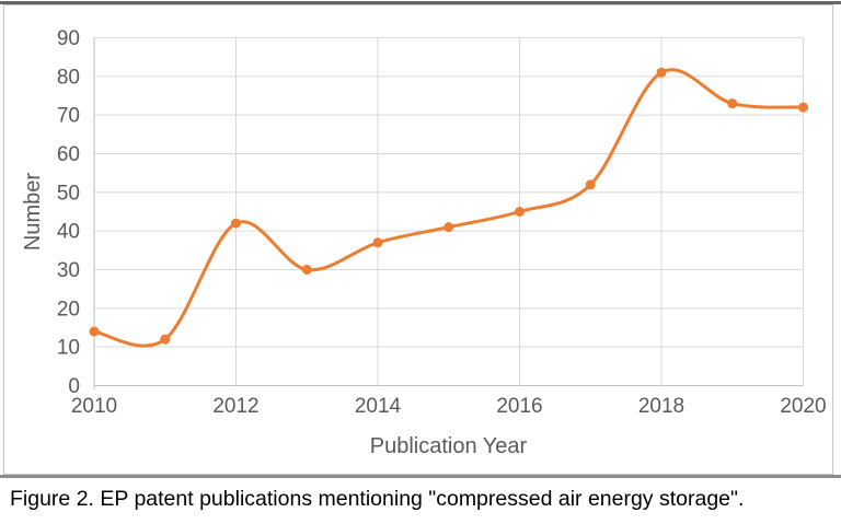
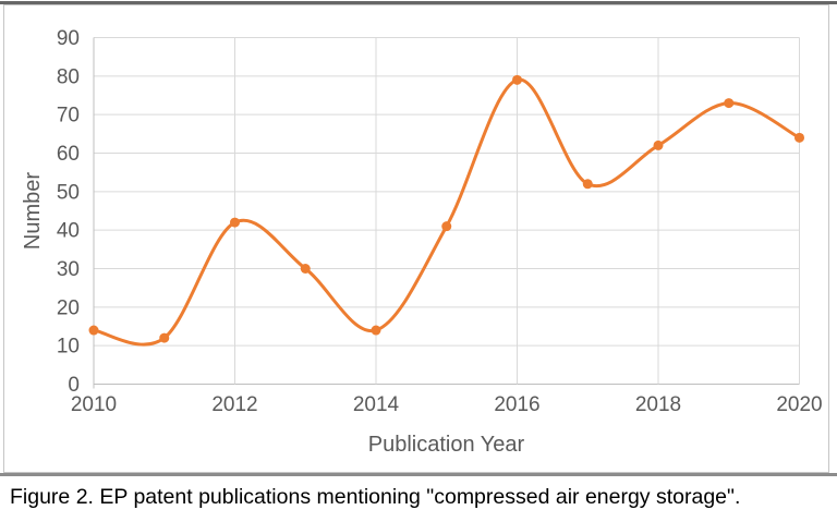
2014: 37 -> 14
2016: 45 -> 79
2018: 81 -> 62
2020: 72 -> 64
